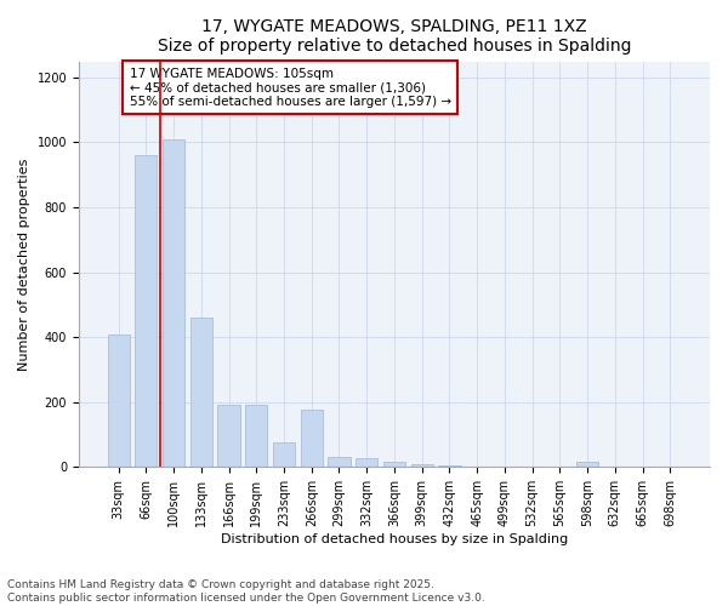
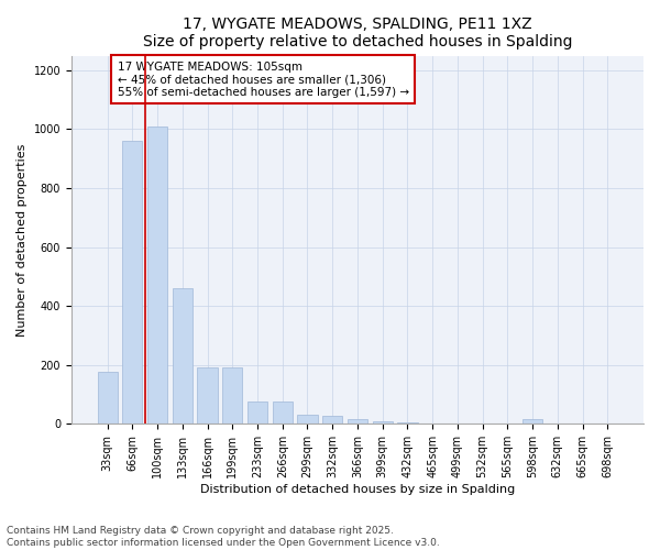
33sqm: 410 -> 175
266sqm: 175 -> 75
